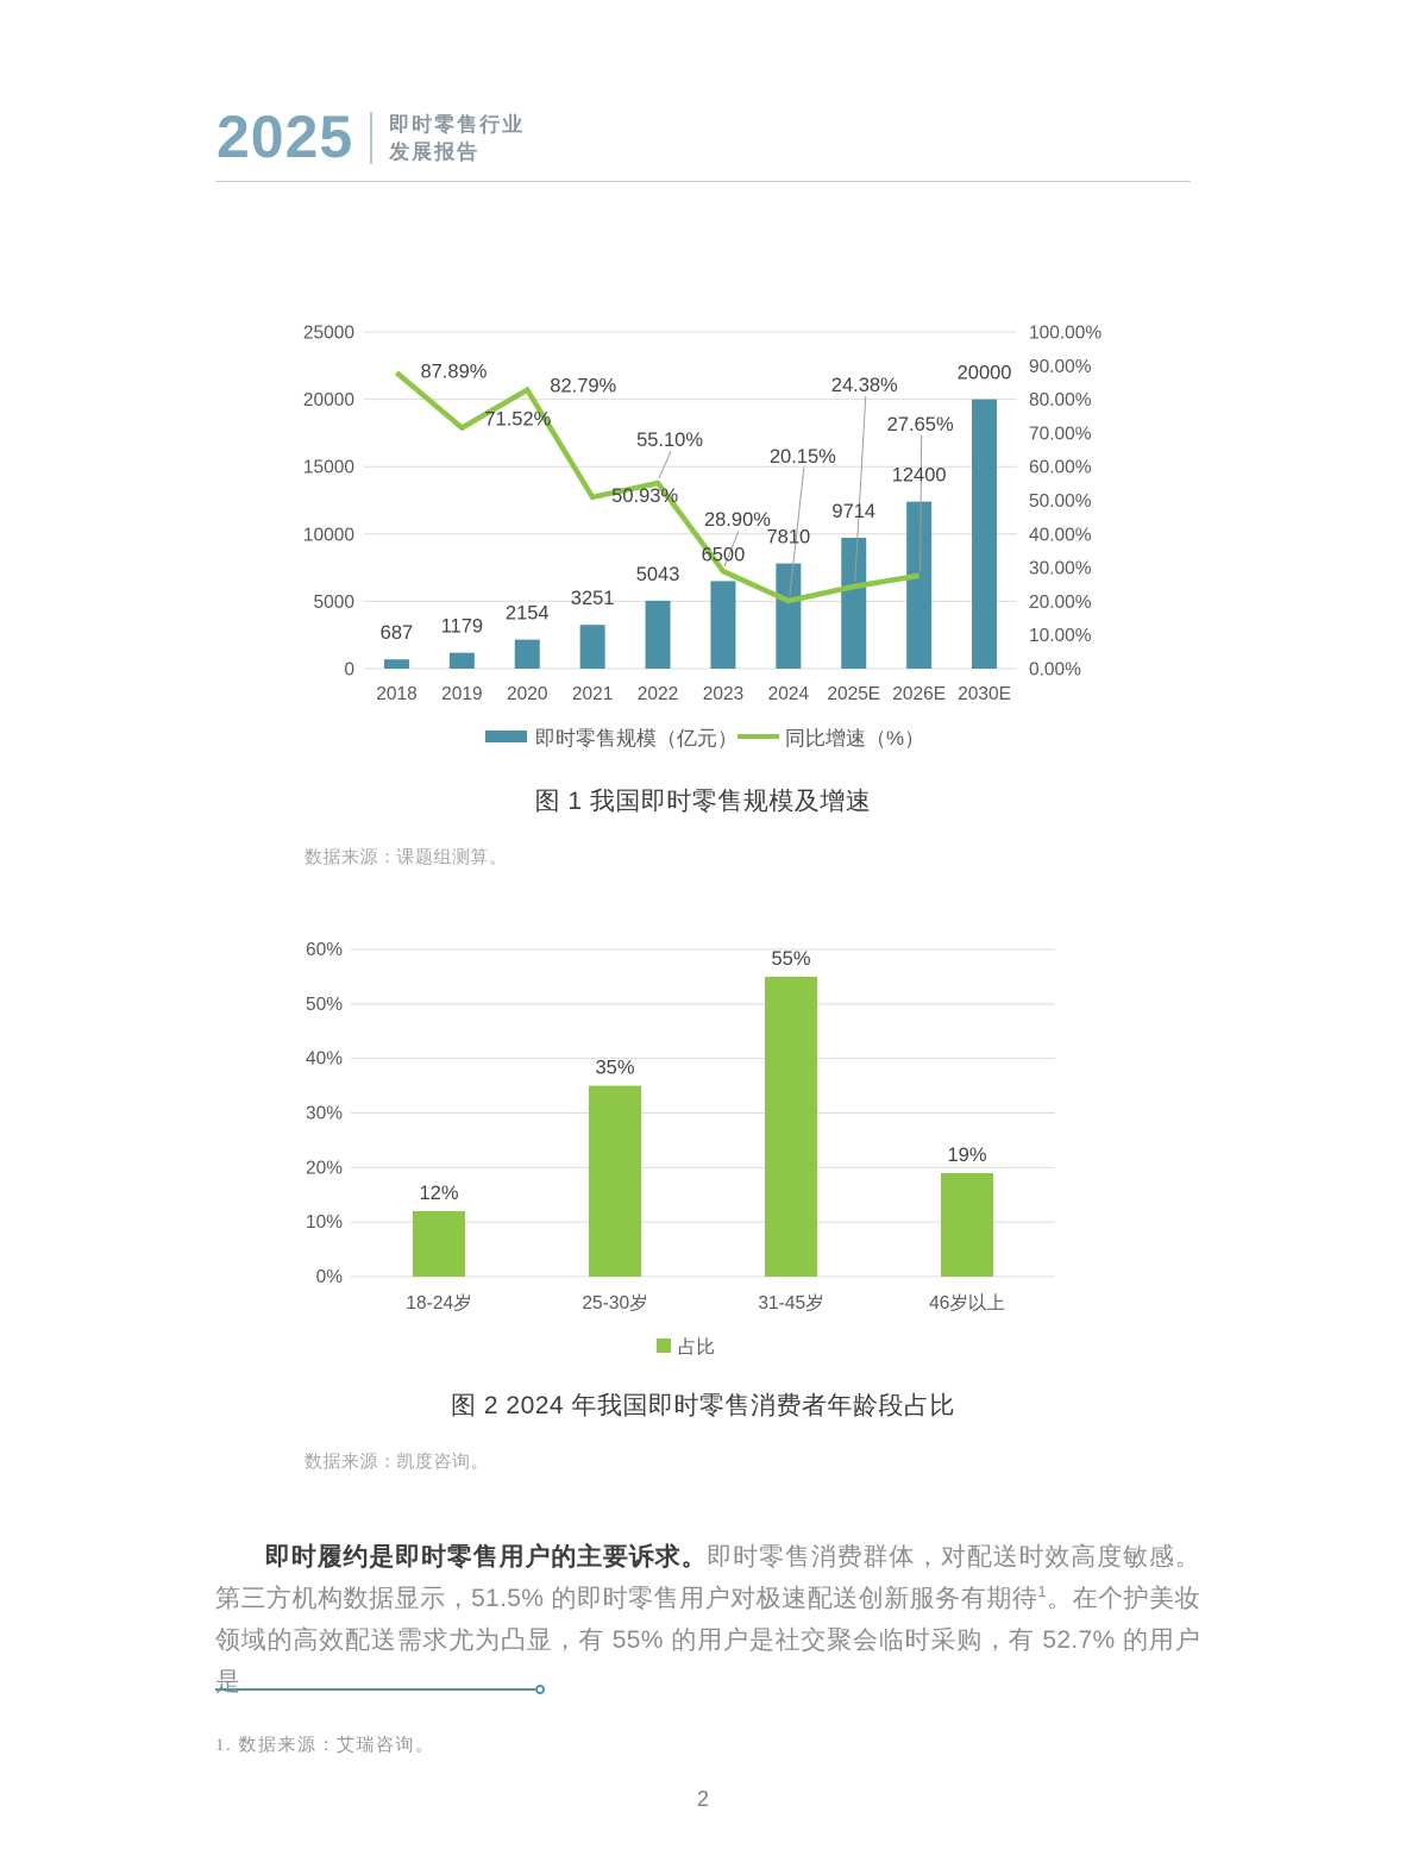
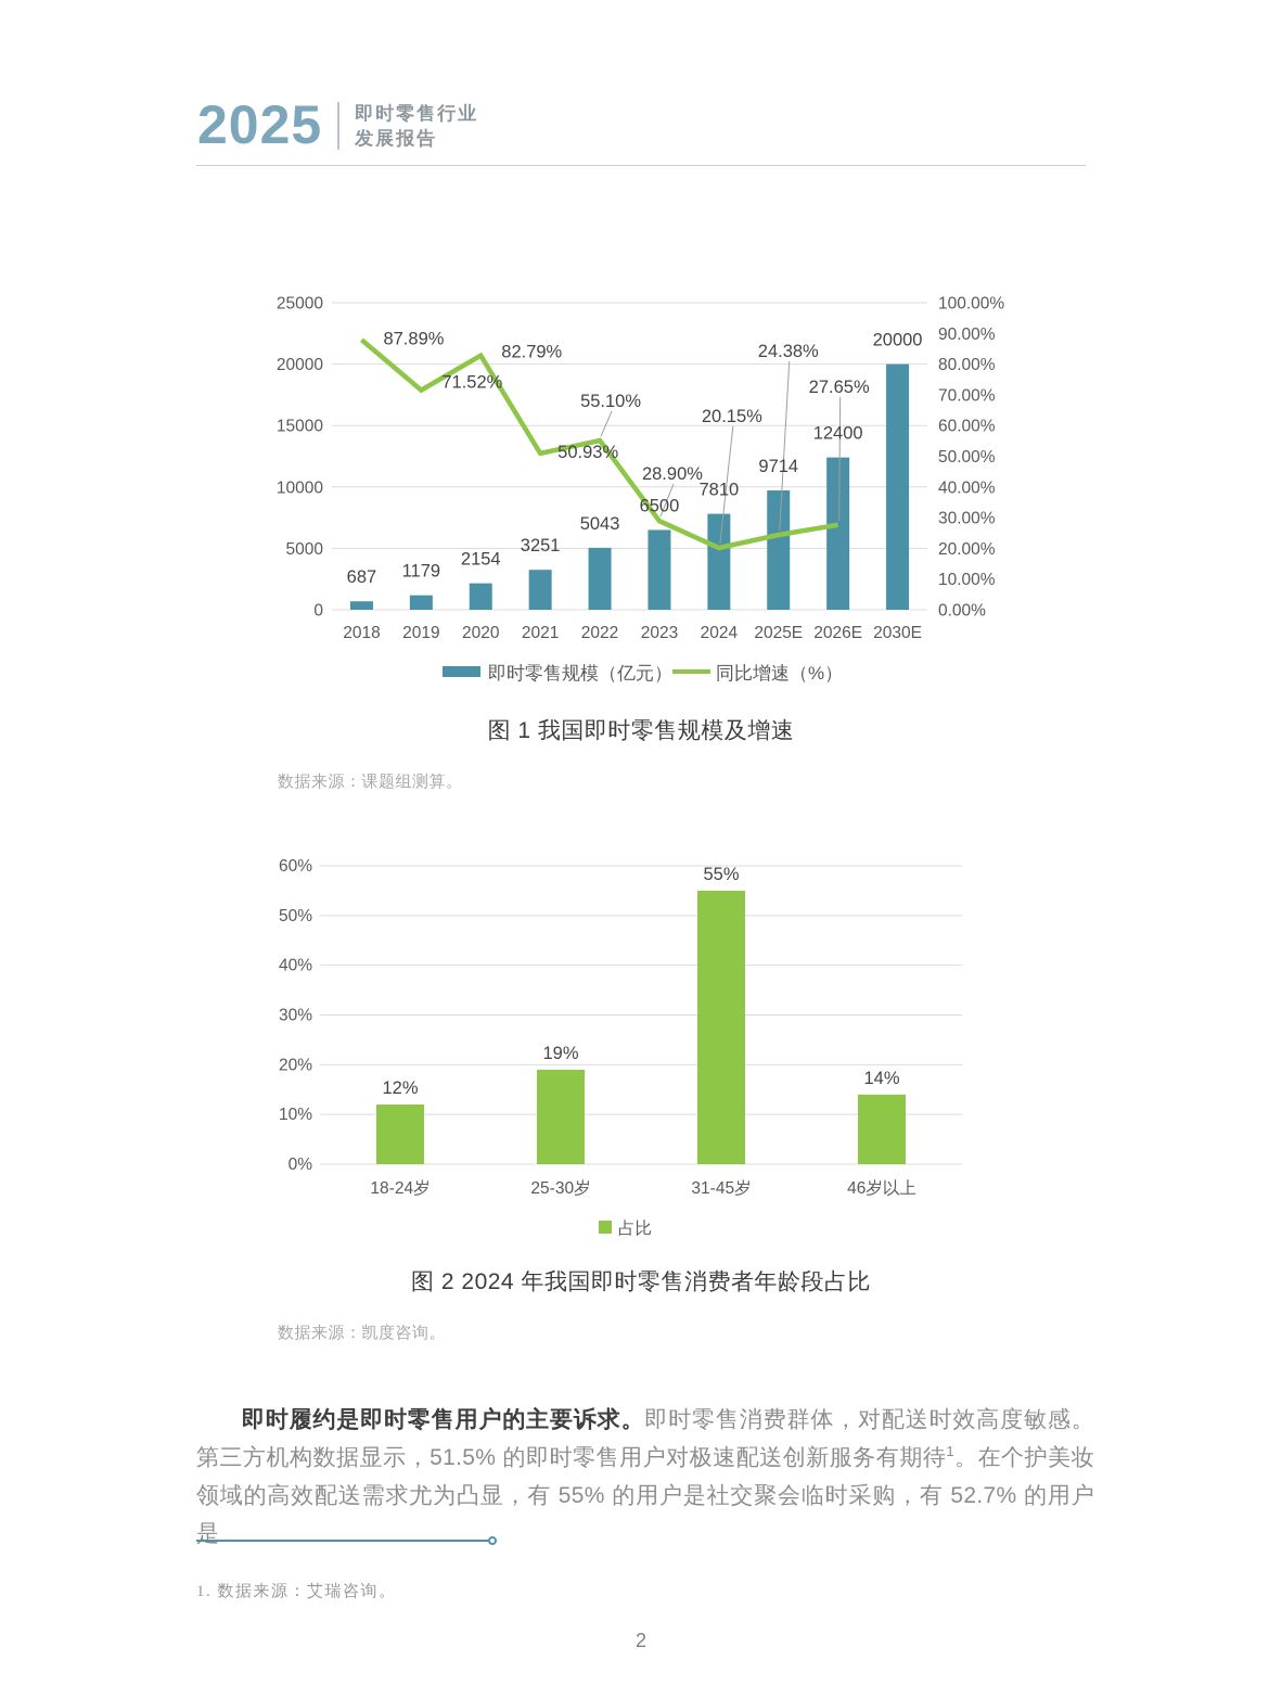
图 2 2024 年我国即时零售消费者年龄段占比/25-30岁: 35% -> 19%
图 2 2024 年我国即时零售消费者年龄段占比/46岁以上: 19% -> 14%
